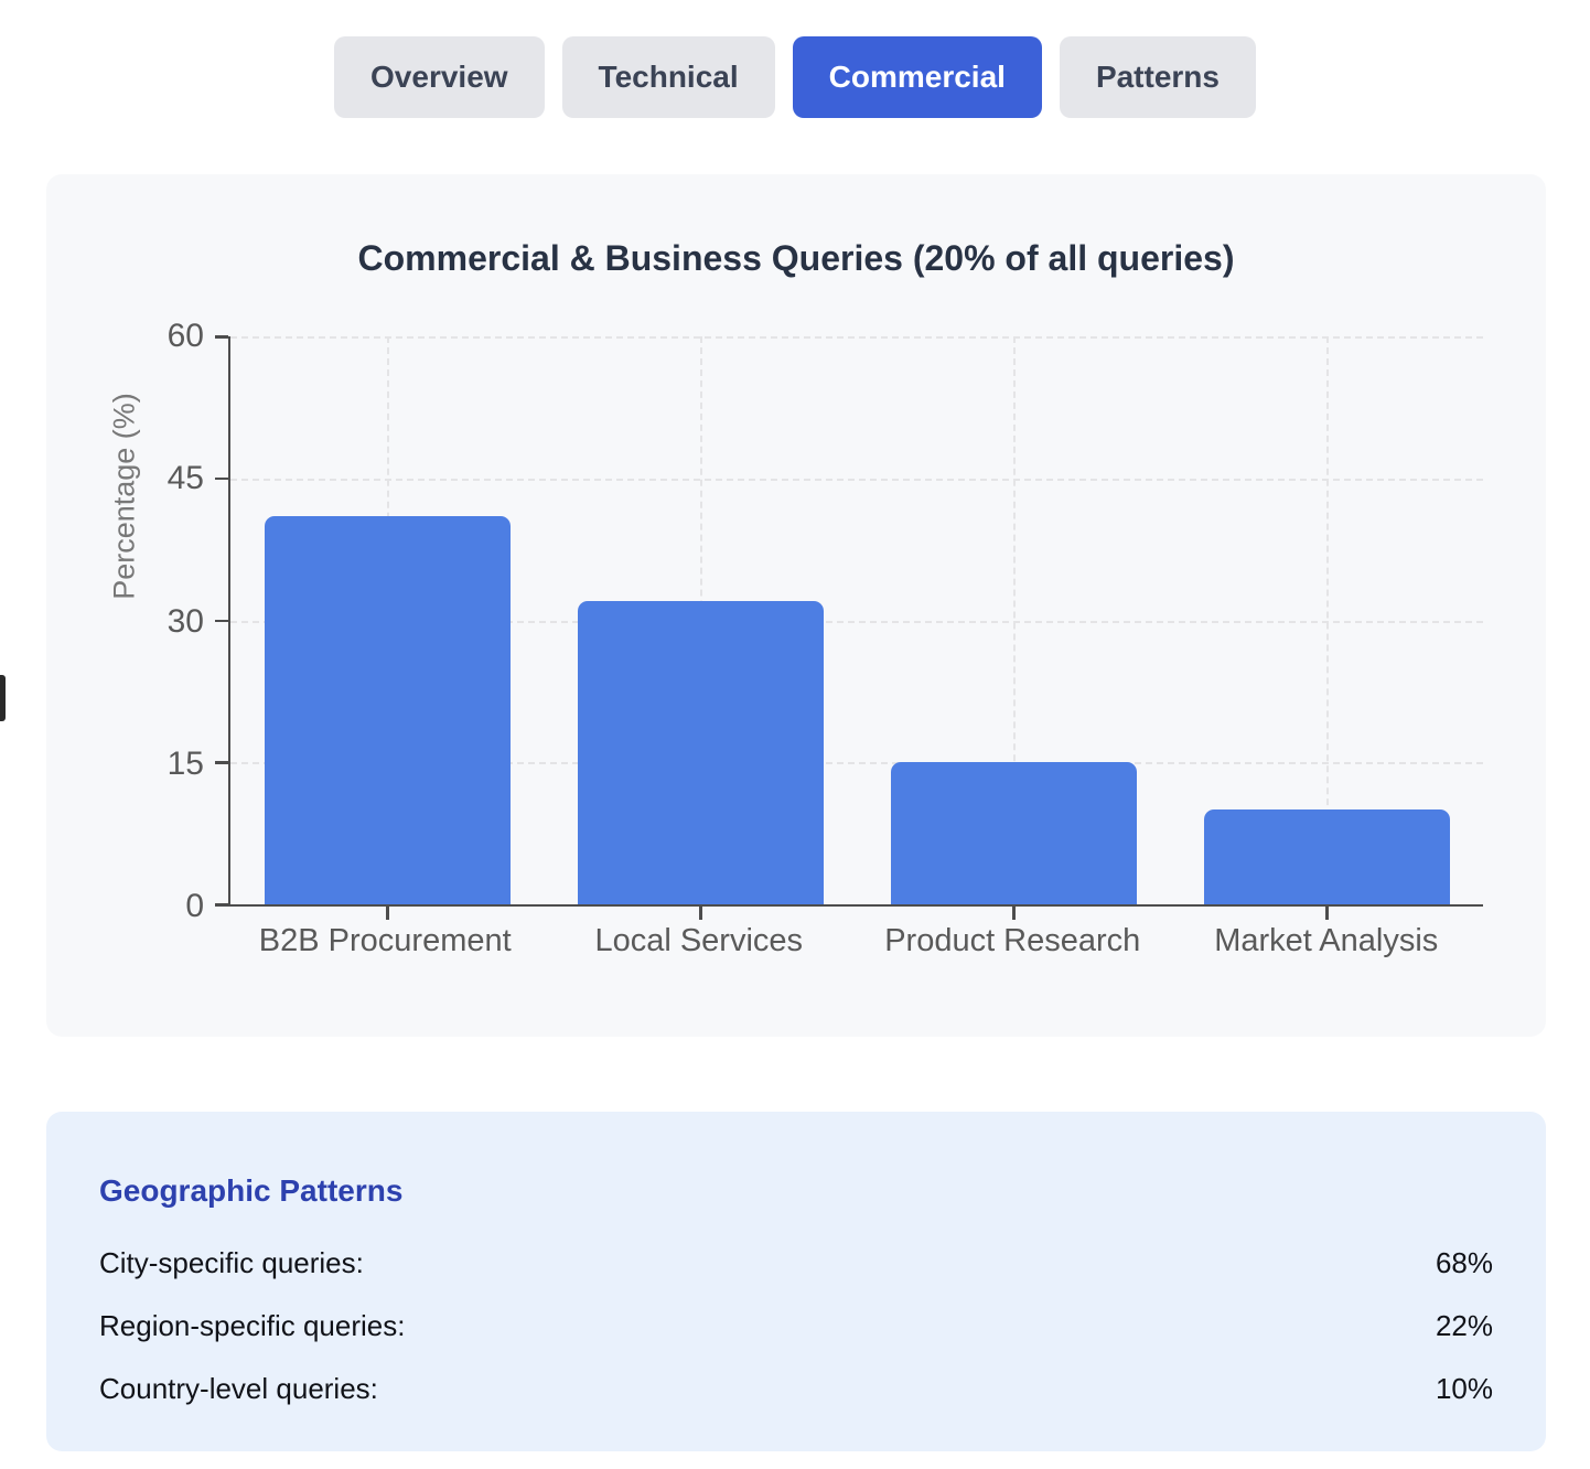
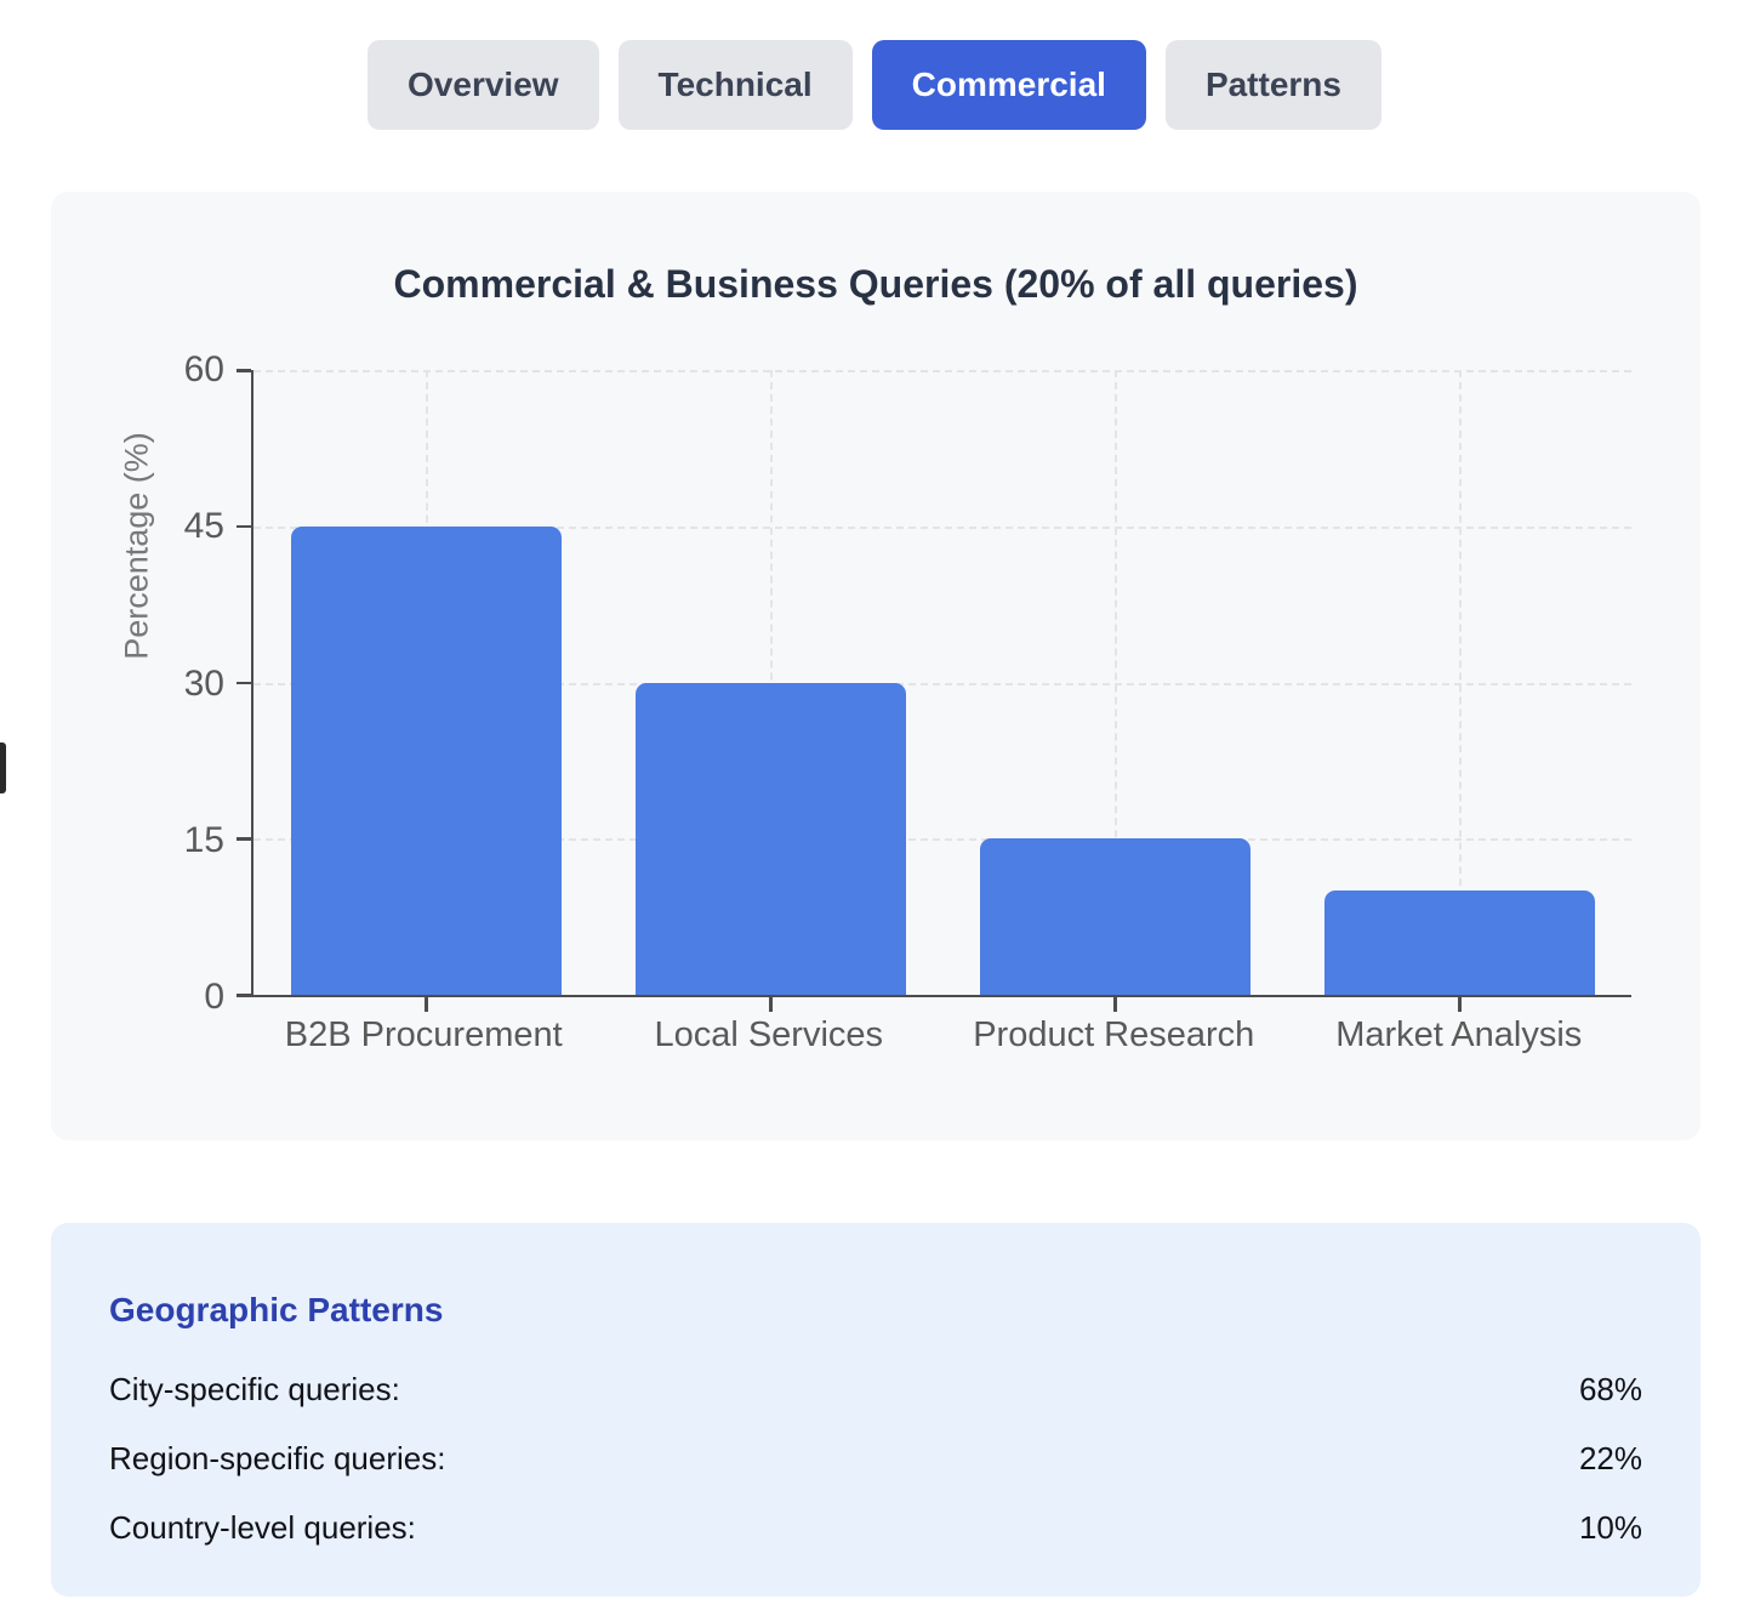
B2B Procurement: 41 -> 45
Local Services: 32 -> 30
